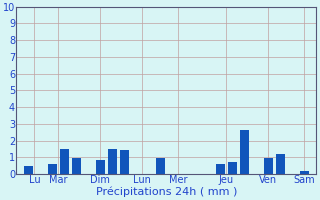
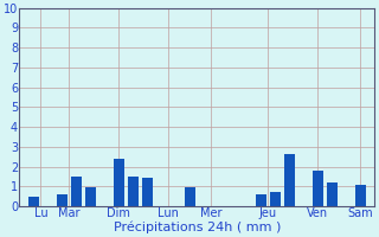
Dim: 0.8 -> 2.4
Ven: 0.9 -> 1.8
Sam: 0.2 -> 1.1
